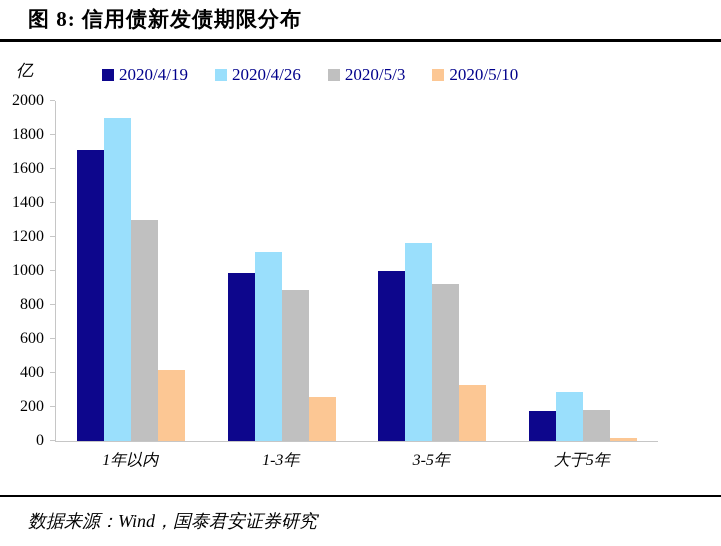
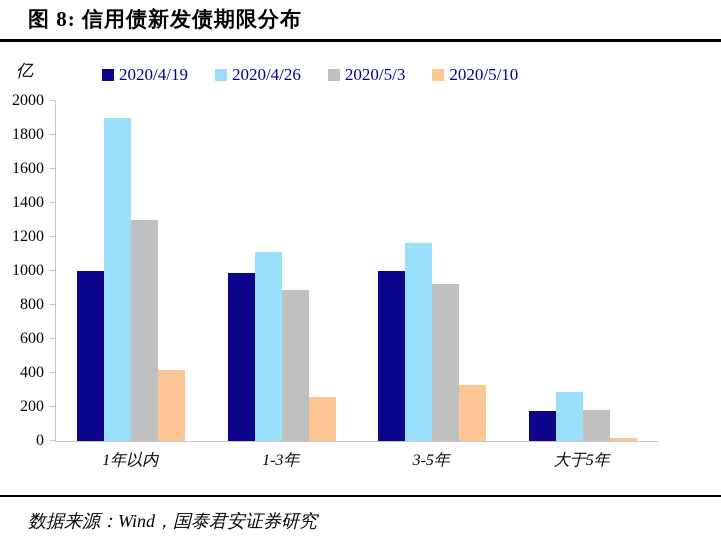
2020/4/19/1年以内: 1710 -> 1000
